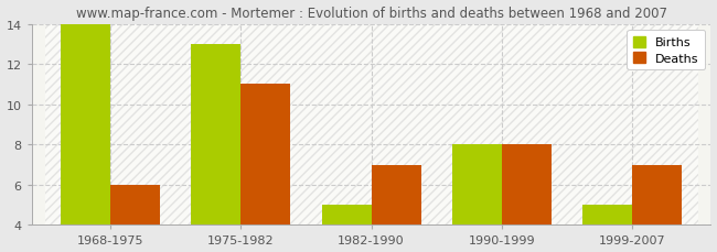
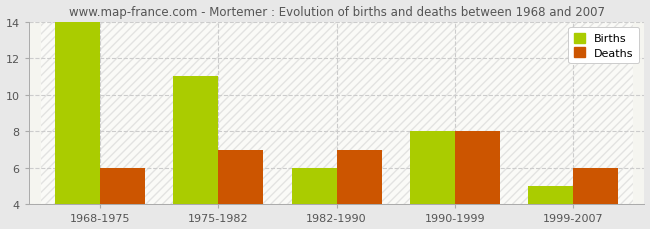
Births/1975-1982: 13 -> 11
Deaths/1975-1982: 11 -> 7
Births/1982-1990: 5 -> 6
Deaths/1999-2007: 7 -> 6
